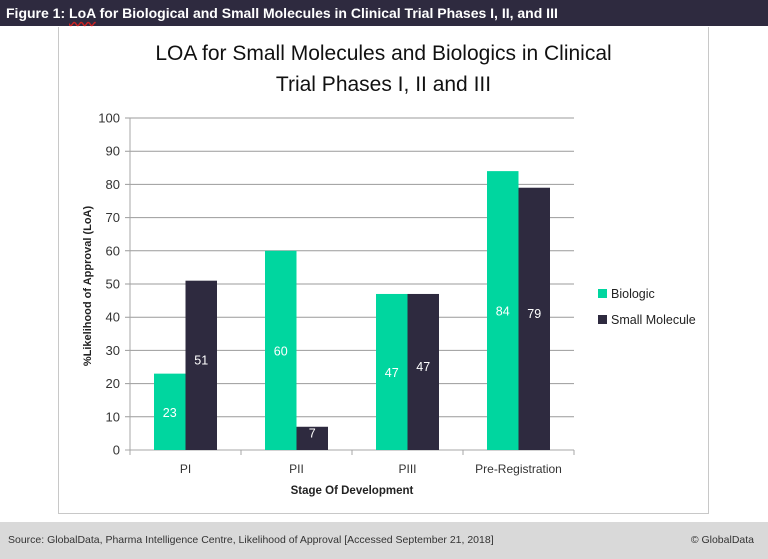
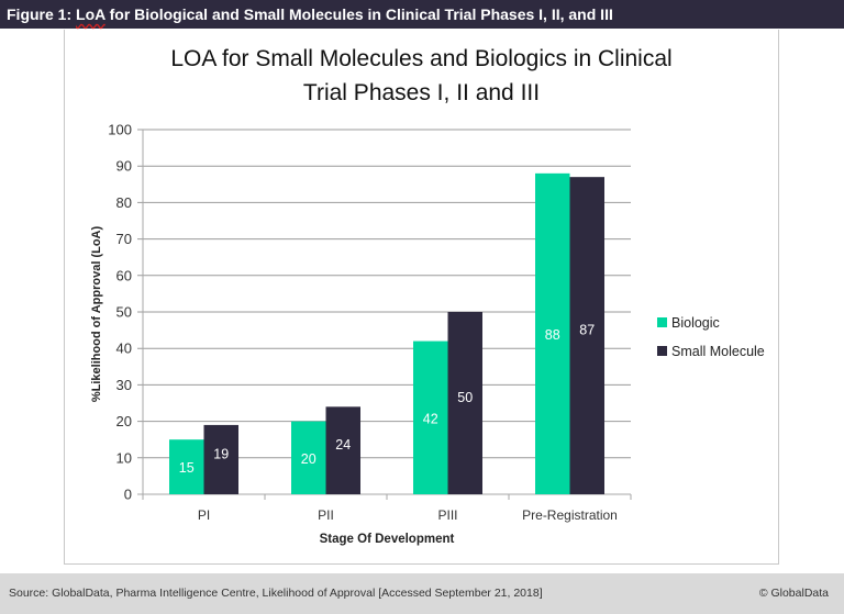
Biologic/PI: 23 -> 15
Small Molecule/PI: 51 -> 19
Biologic/PII: 60 -> 20
Small Molecule/PII: 7 -> 24
Biologic/PIII: 47 -> 42
Small Molecule/PIII: 47 -> 50
Biologic/Pre-Registration: 84 -> 88
Small Molecule/Pre-Registration: 79 -> 87
